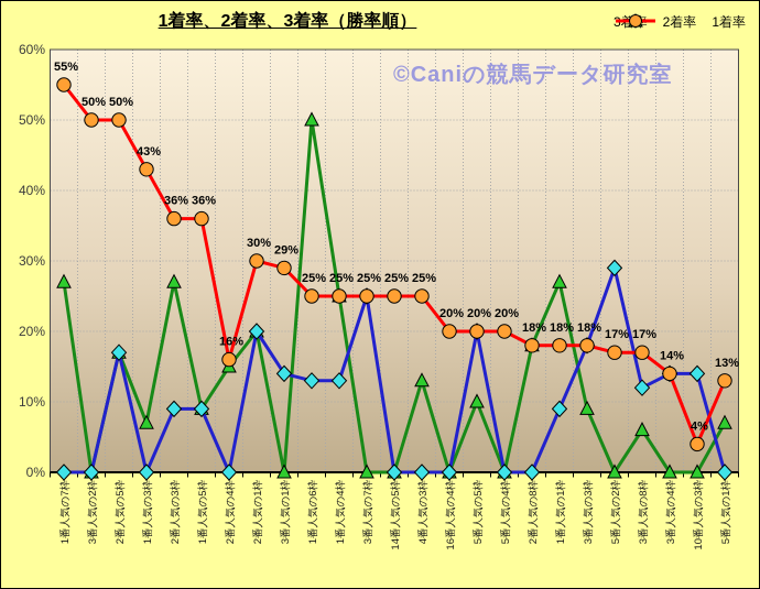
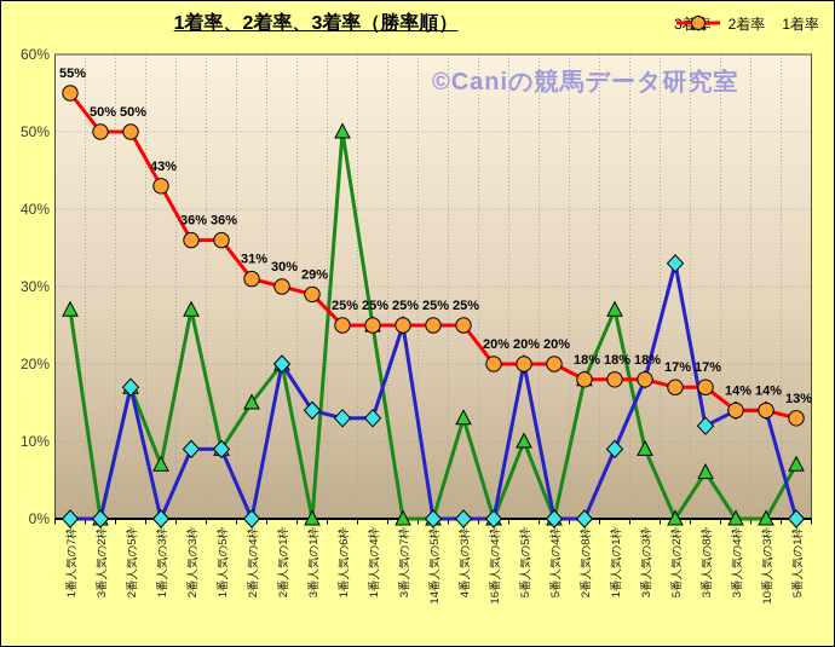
1着率/2番人気の4枠: 16% -> 31%
2着率/5番人気の2枠: 29% -> 33%
1着率/10番人気の3枠: 4% -> 14%
